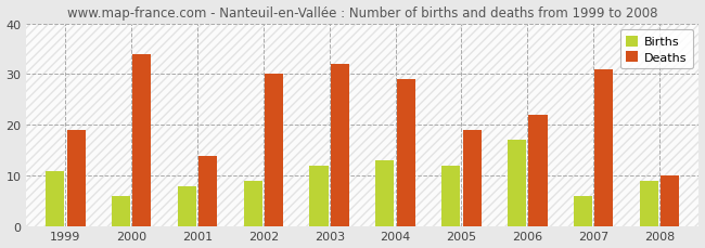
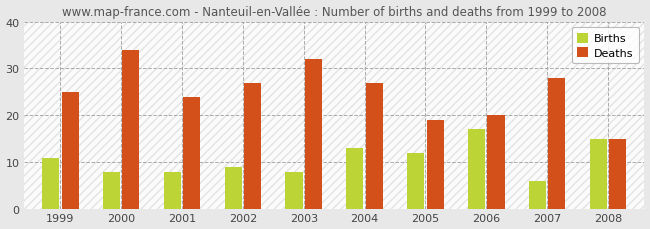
Deaths/1999: 19 -> 25
Births/2000: 6 -> 8
Deaths/2001: 14 -> 24
Deaths/2002: 30 -> 27
Births/2003: 12 -> 8
Deaths/2004: 29 -> 27
Deaths/2006: 22 -> 20
Deaths/2007: 31 -> 28
Births/2008: 9 -> 15
Deaths/2008: 10 -> 15
